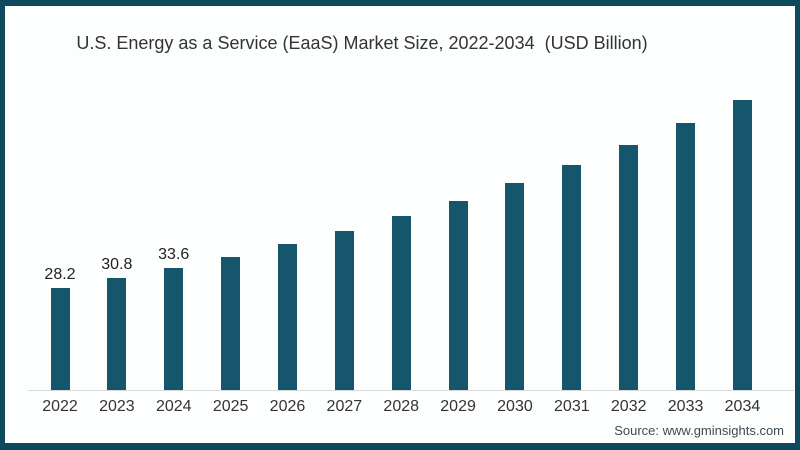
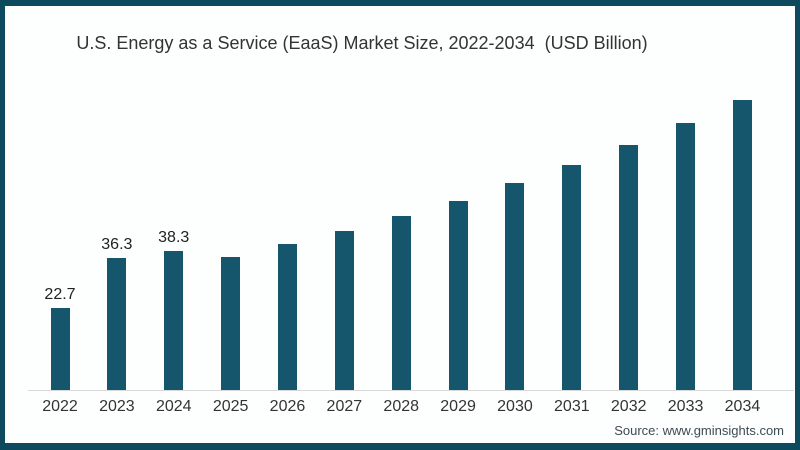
2022: 28.2 -> 22.7
2023: 30.8 -> 36.3
2024: 33.6 -> 38.3
